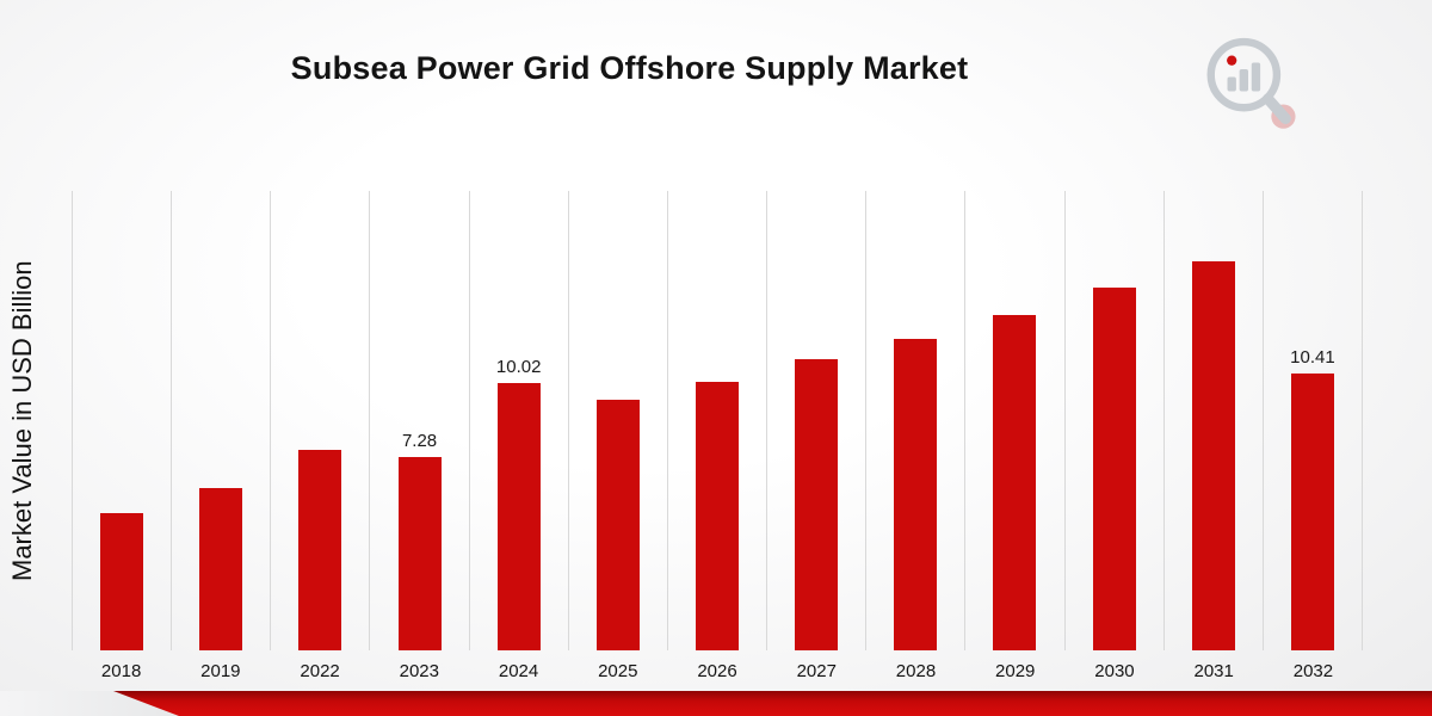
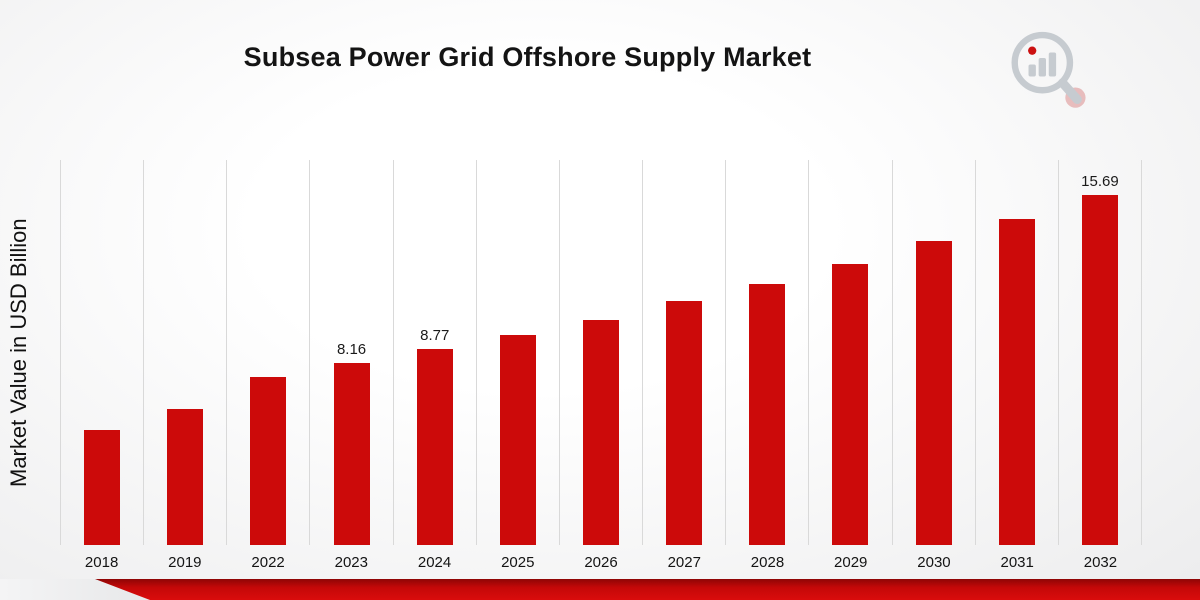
2023: 7.28 -> 8.16
2024: 10.02 -> 8.77
2032: 10.41 -> 15.69
